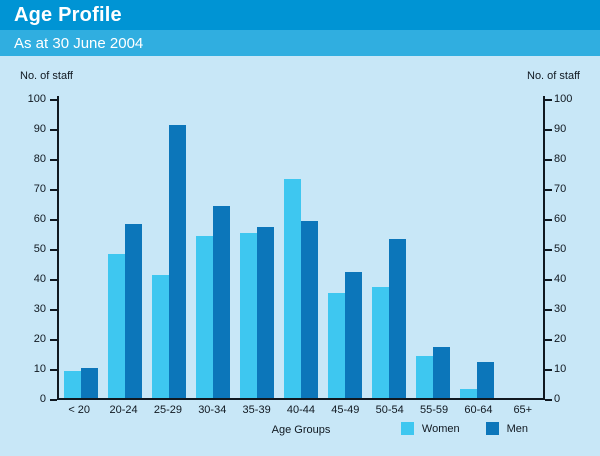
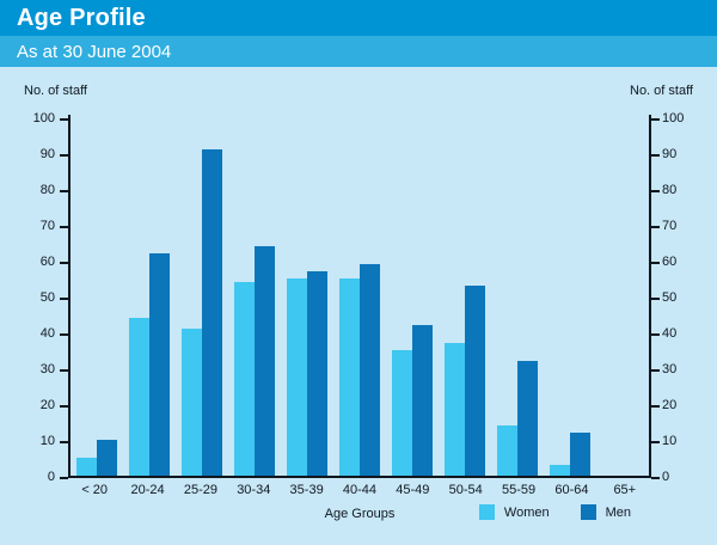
Women/< 20: 9 -> 5
Women/20-24: 48 -> 44
Men/20-24: 58 -> 62
Women/40-44: 73 -> 55
Men/55-59: 17 -> 32
